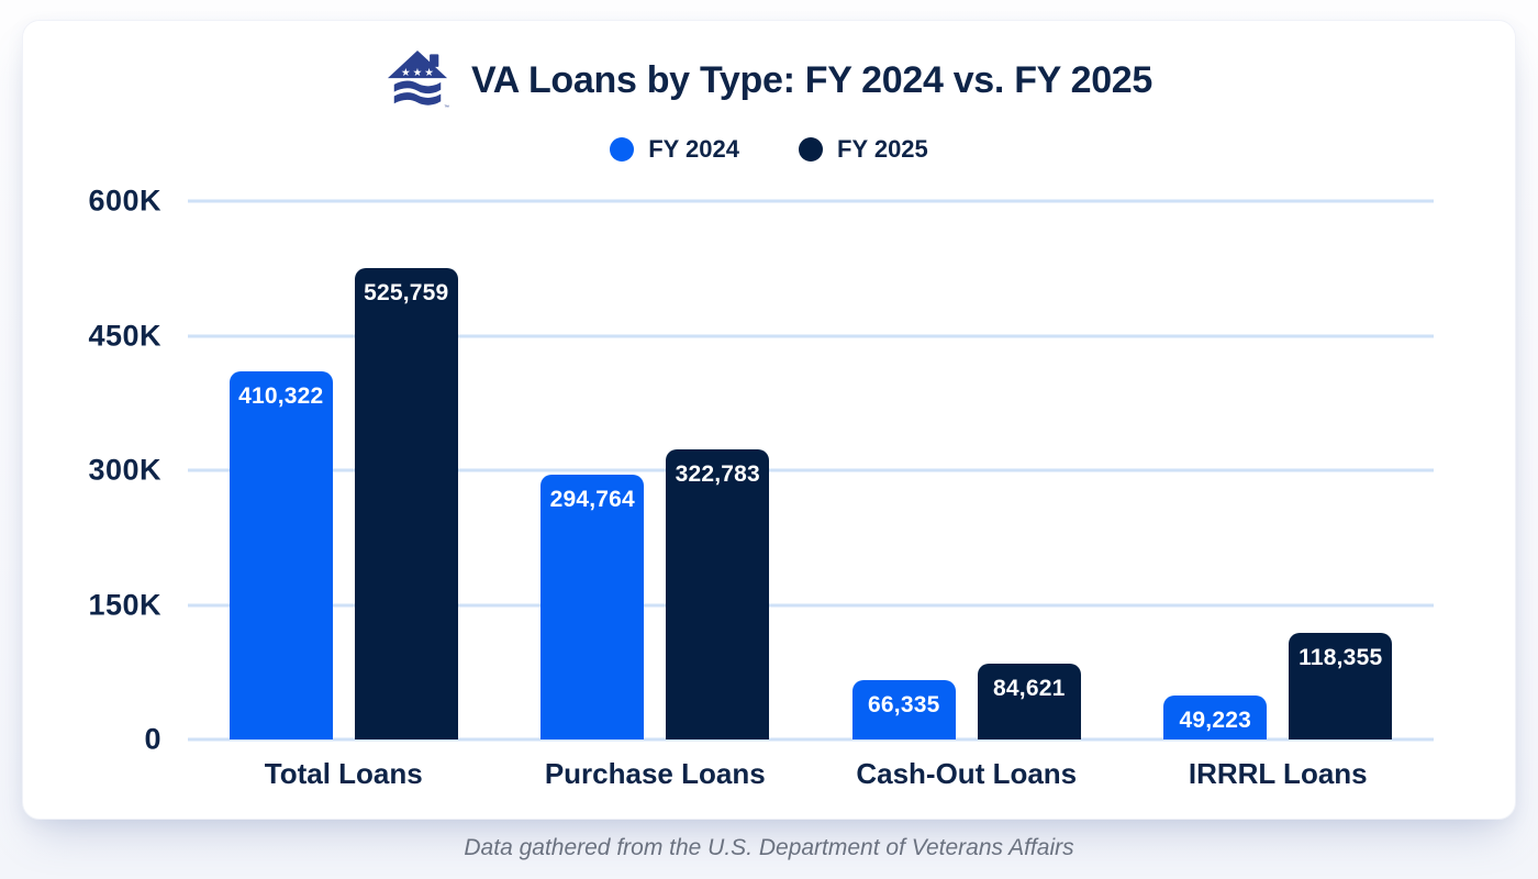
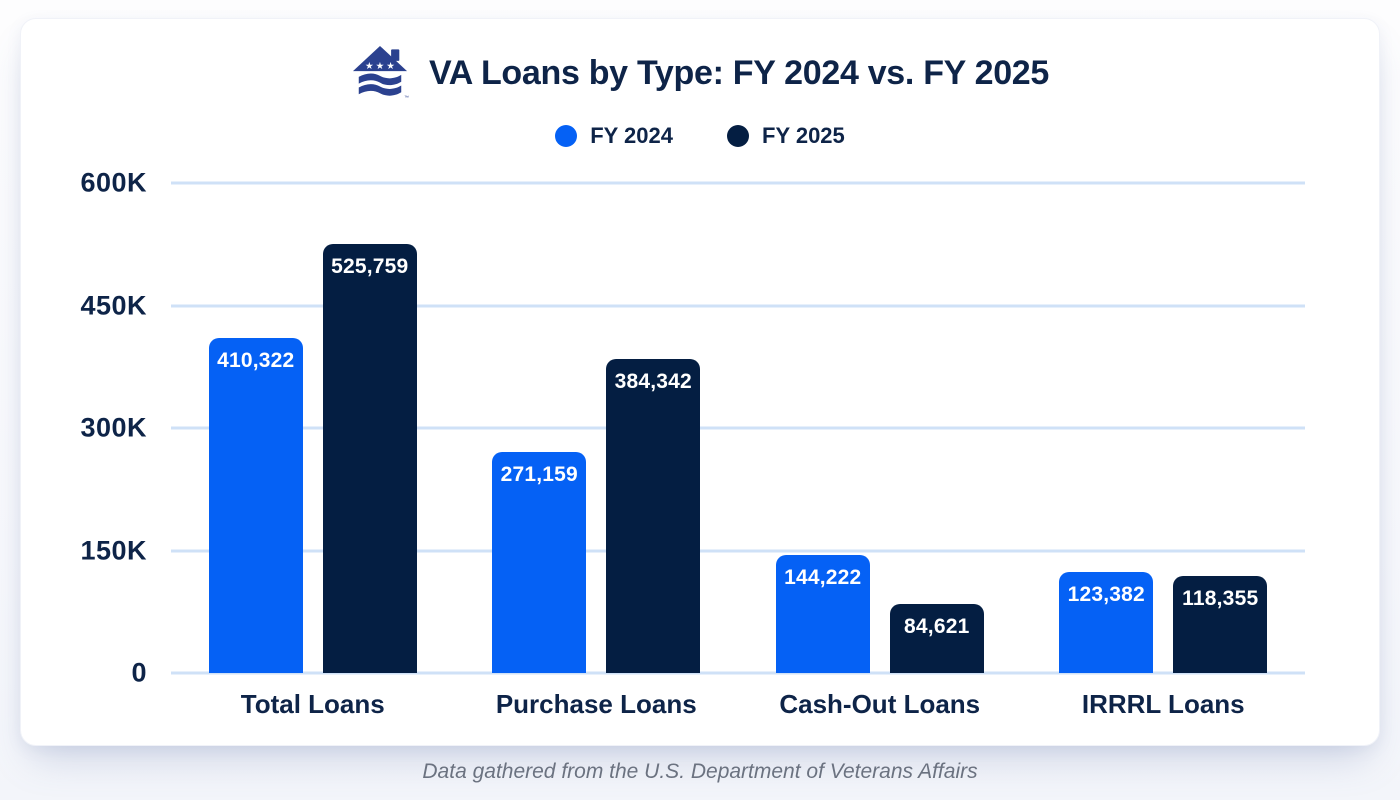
FY 2024/Purchase Loans: 294,764 -> 271,159
FY 2025/Purchase Loans: 322,783 -> 384,342
FY 2024/Cash-Out Loans: 66,335 -> 144,222
FY 2024/IRRRL Loans: 49,223 -> 123,382
